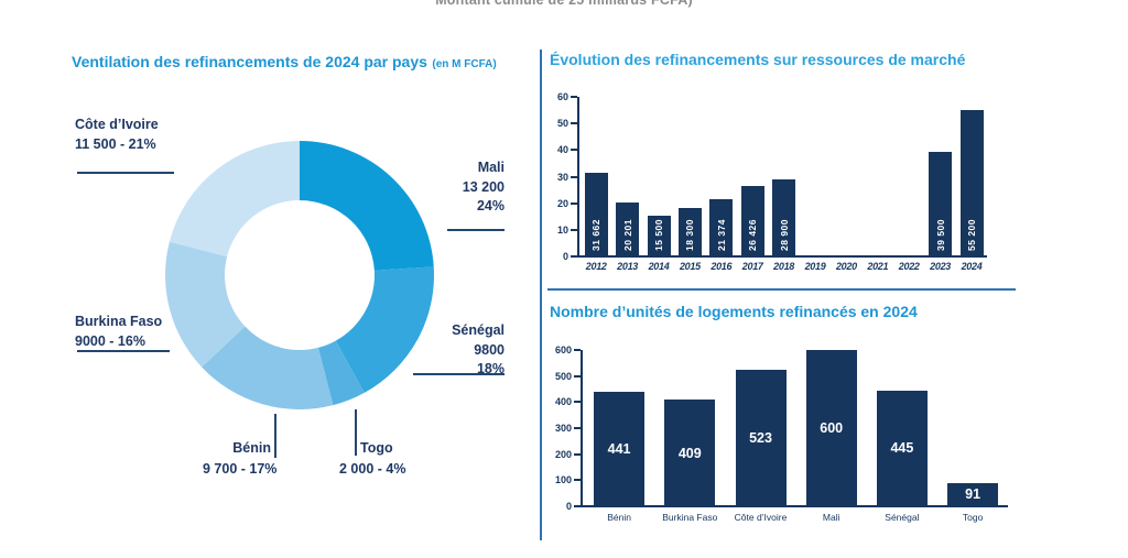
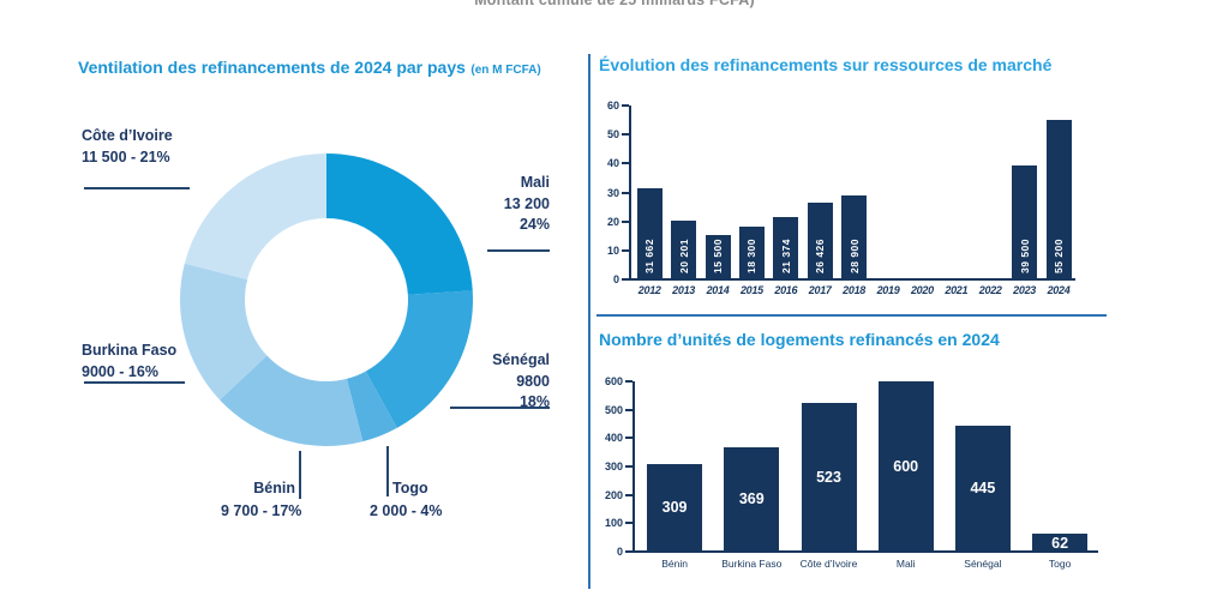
Nombre d’unités de logements refinancés en 2024/Bénin: 441 -> 309
Nombre d’unités de logements refinancés en 2024/Burkina Faso: 409 -> 369
Nombre d’unités de logements refinancés en 2024/Togo: 91 -> 62
